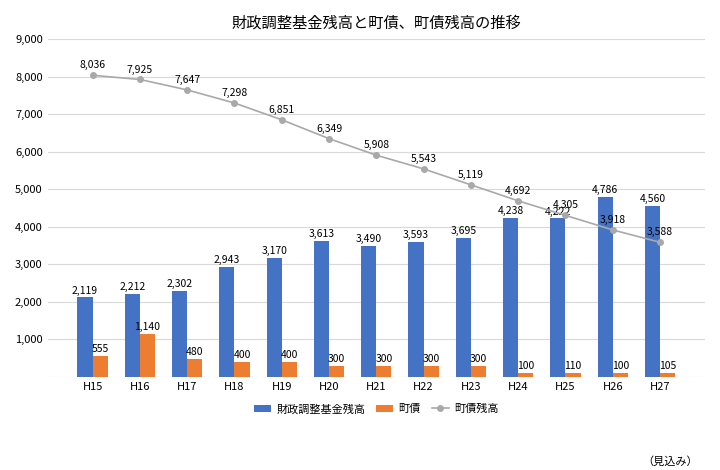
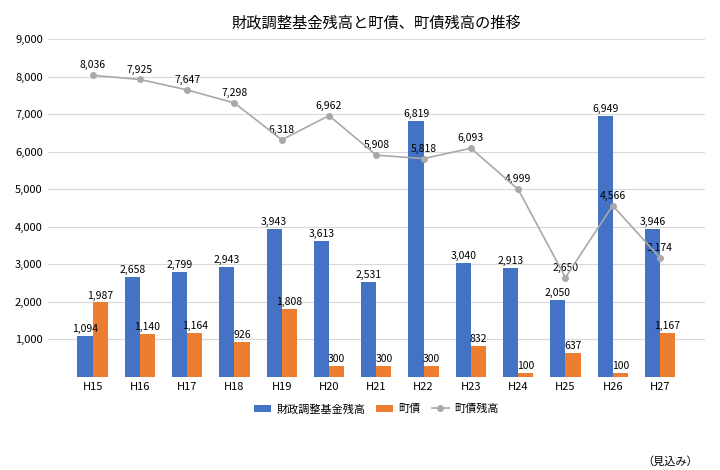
財政調整基金残高/H15: 2,119 -> 1,094
町債/H15: 555 -> 1,987
財政調整基金残高/H16: 2,212 -> 2,658
財政調整基金残高/H17: 2,302 -> 2,799
町債/H17: 480 -> 1,164
町債/H18: 400 -> 926
財政調整基金残高/H19: 3,170 -> 3,943
町債残高/H19: 6,851 -> 6,318
町債/H19: 400 -> 1,808
町債残高/H20: 6,349 -> 6,962
財政調整基金残高/H21: 3,490 -> 2,531
財政調整基金残高/H22: 3,593 -> 6,819
町債残高/H22: 5,543 -> 5,818
財政調整基金残高/H23: 3,695 -> 3,040
町債残高/H23: 5,119 -> 6,093
町債/H23: 300 -> 832
財政調整基金残高/H24: 4,238 -> 2,913
町債残高/H24: 4,692 -> 4,999
財政調整基金残高/H25: 4,220 -> 2,050
町債残高/H25: 4,300 -> 2,650
町債/H25: 110 -> 637
財政調整基金残高/H26: 4,786 -> 6,949
町債残高/H26: 3,918 -> 4,566
財政調整基金残高/H27: 4,560 -> 3,946
町債残高/H27: 3,588 -> 3,174
町債/H27: 105 -> 1,167
